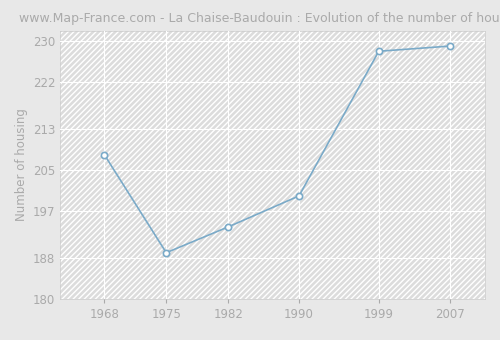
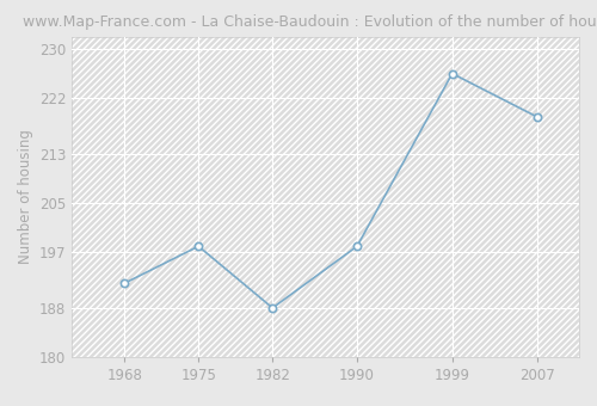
1968: 208 -> 192
1975: 189 -> 198
1982: 194 -> 188
1990: 200 -> 198
1999: 228 -> 226
2007: 229 -> 219
